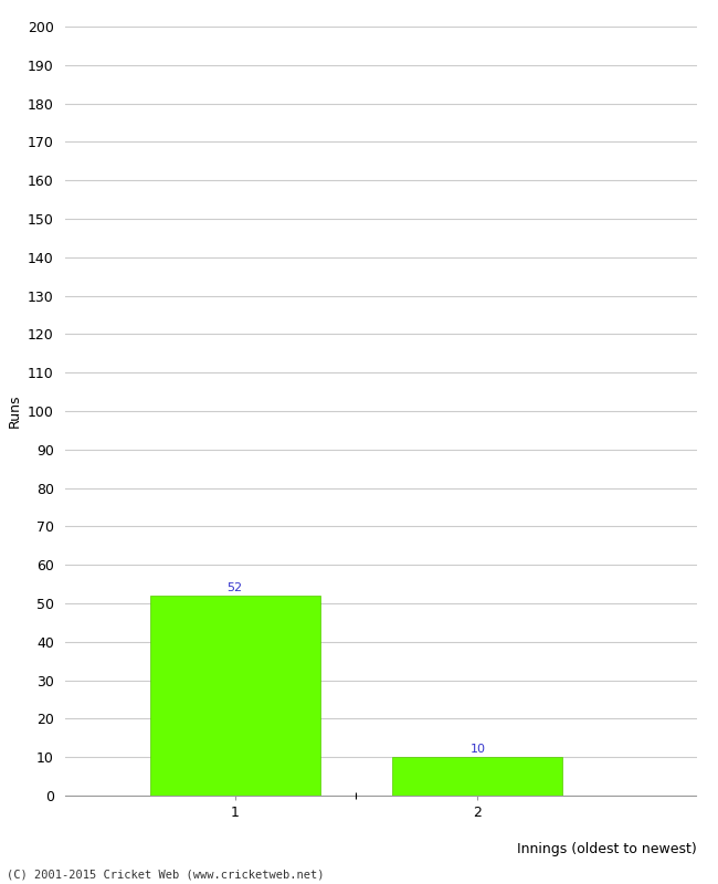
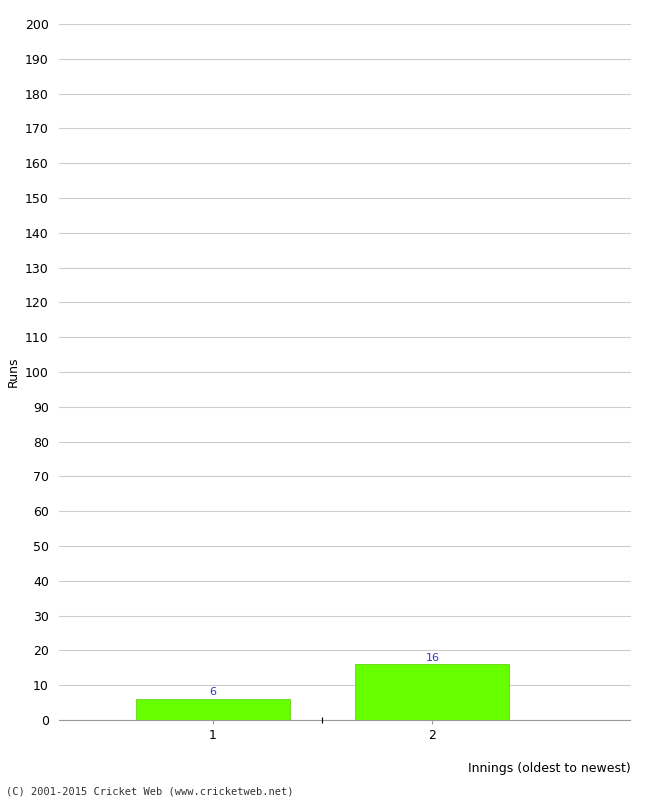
1: 52 -> 6
2: 10 -> 16
